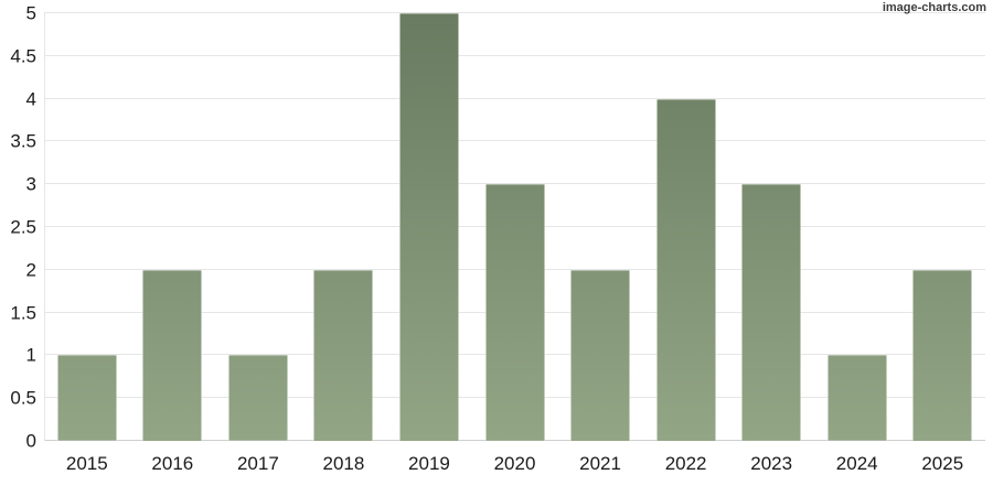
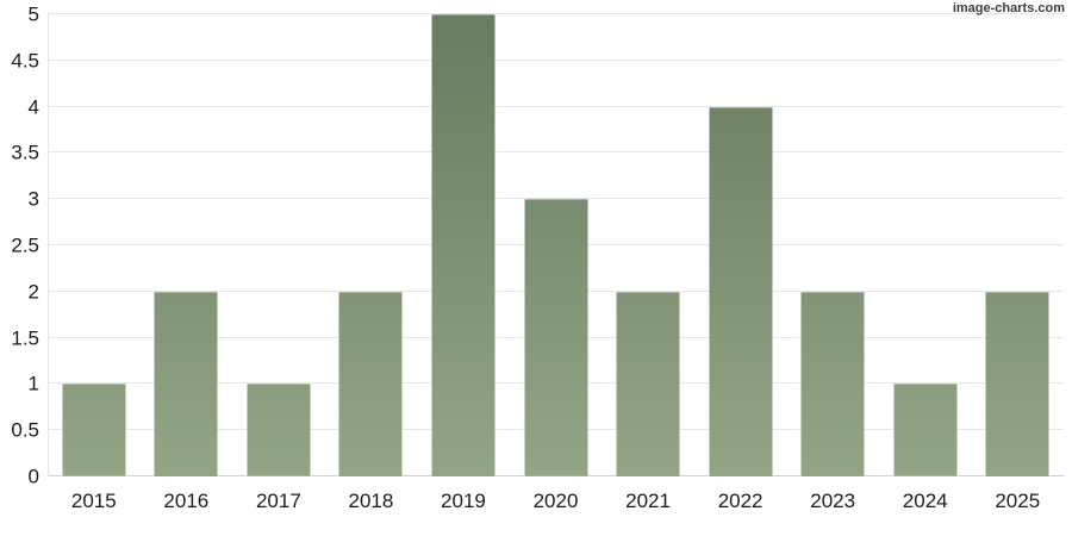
2023: 3 -> 2
